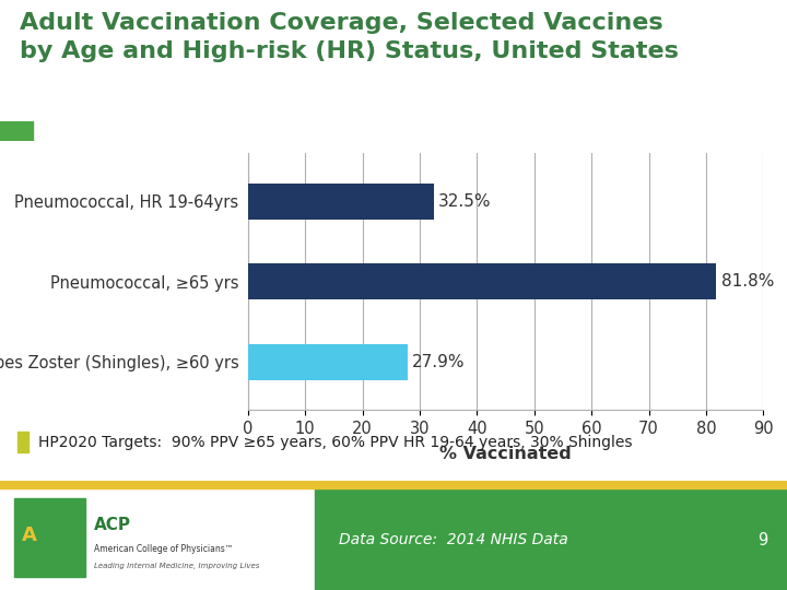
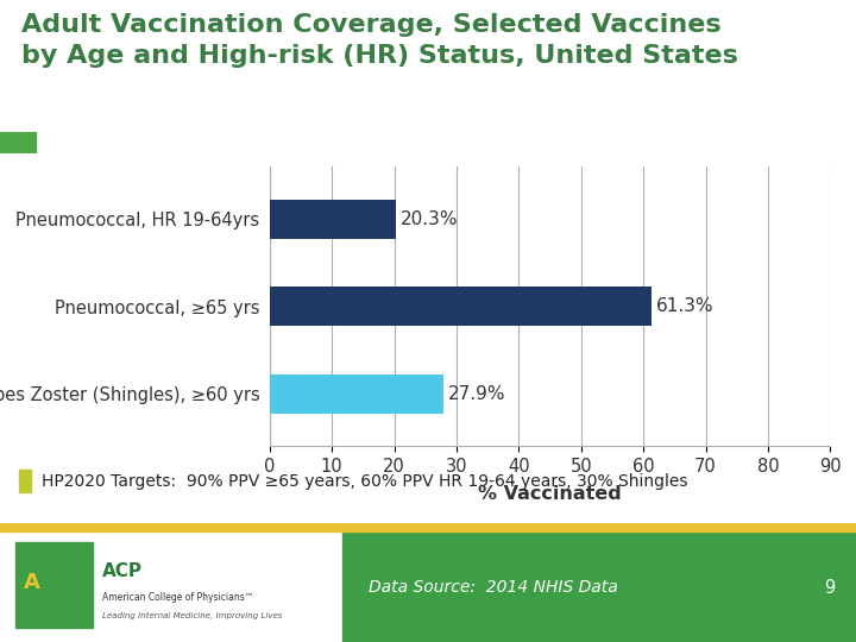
Pneumococcal, HR 19-64yrs: 32.5% -> 20.3%
Pneumococcal, ≥65 yrs: 81.8% -> 61.3%
